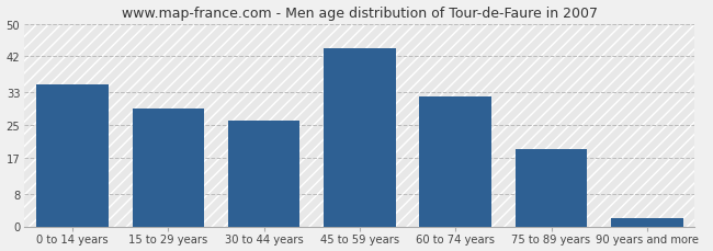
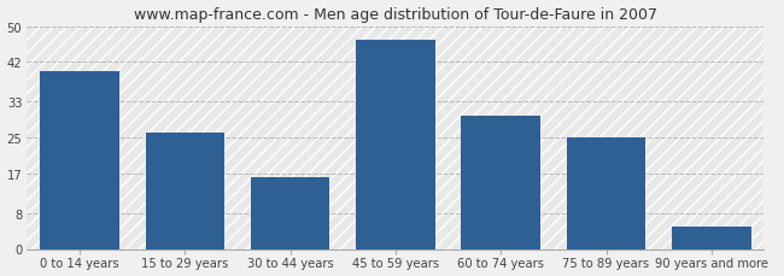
0 to 14 years: 35 -> 40
15 to 29 years: 29 -> 26
30 to 44 years: 26 -> 16
45 to 59 years: 44 -> 47
60 to 74 years: 32 -> 30
75 to 89 years: 19 -> 25
90 years and more: 2 -> 5
